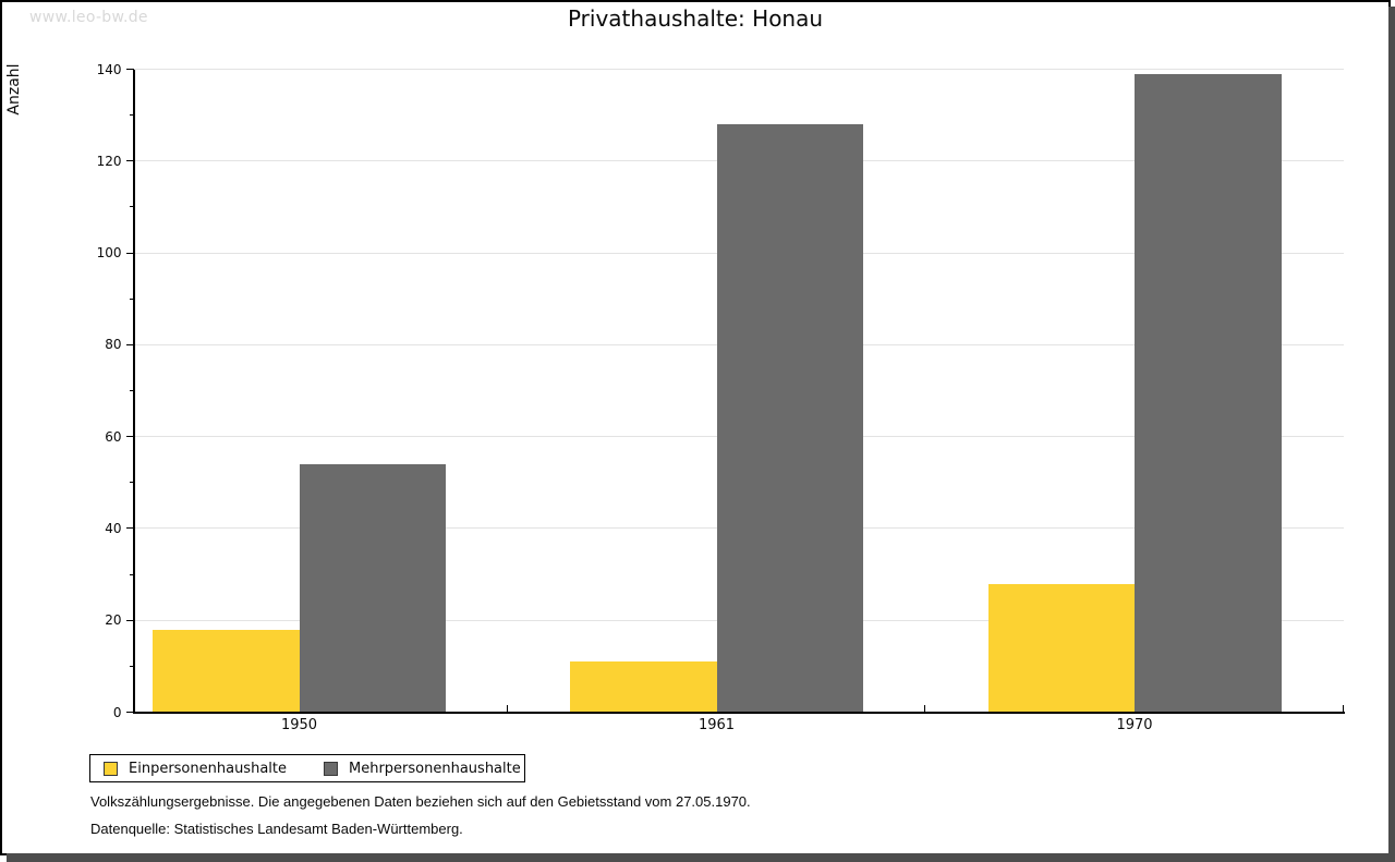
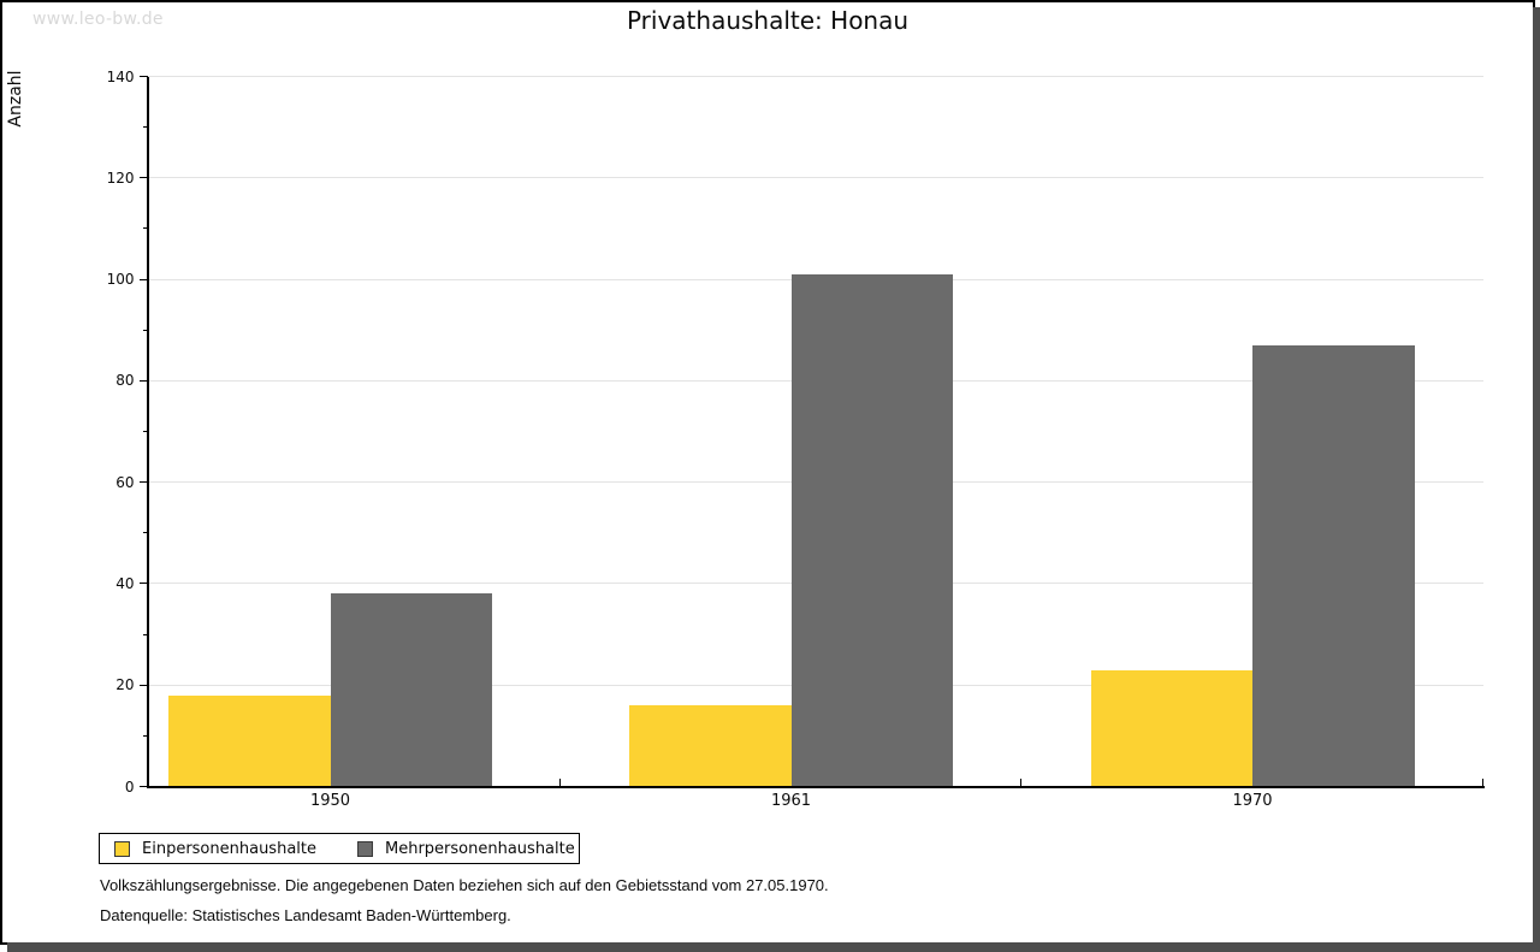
Mehrpersonenhaushalte/1950: 54 -> 38
Einpersonenhaushalte/1961: 11 -> 16
Mehrpersonenhaushalte/1961: 128 -> 101
Einpersonenhaushalte/1970: 28 -> 23
Mehrpersonenhaushalte/1970: 139 -> 87
